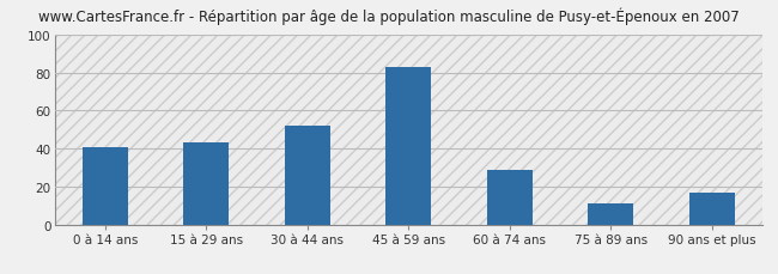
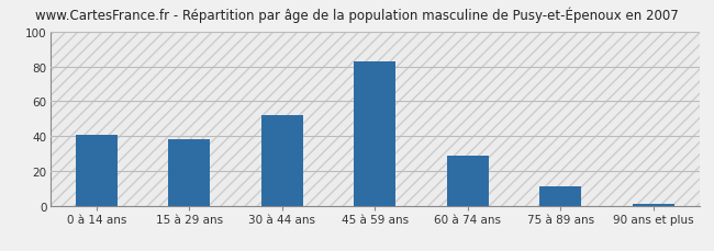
15 à 29 ans: 43 -> 38
90 ans et plus: 17 -> 1
